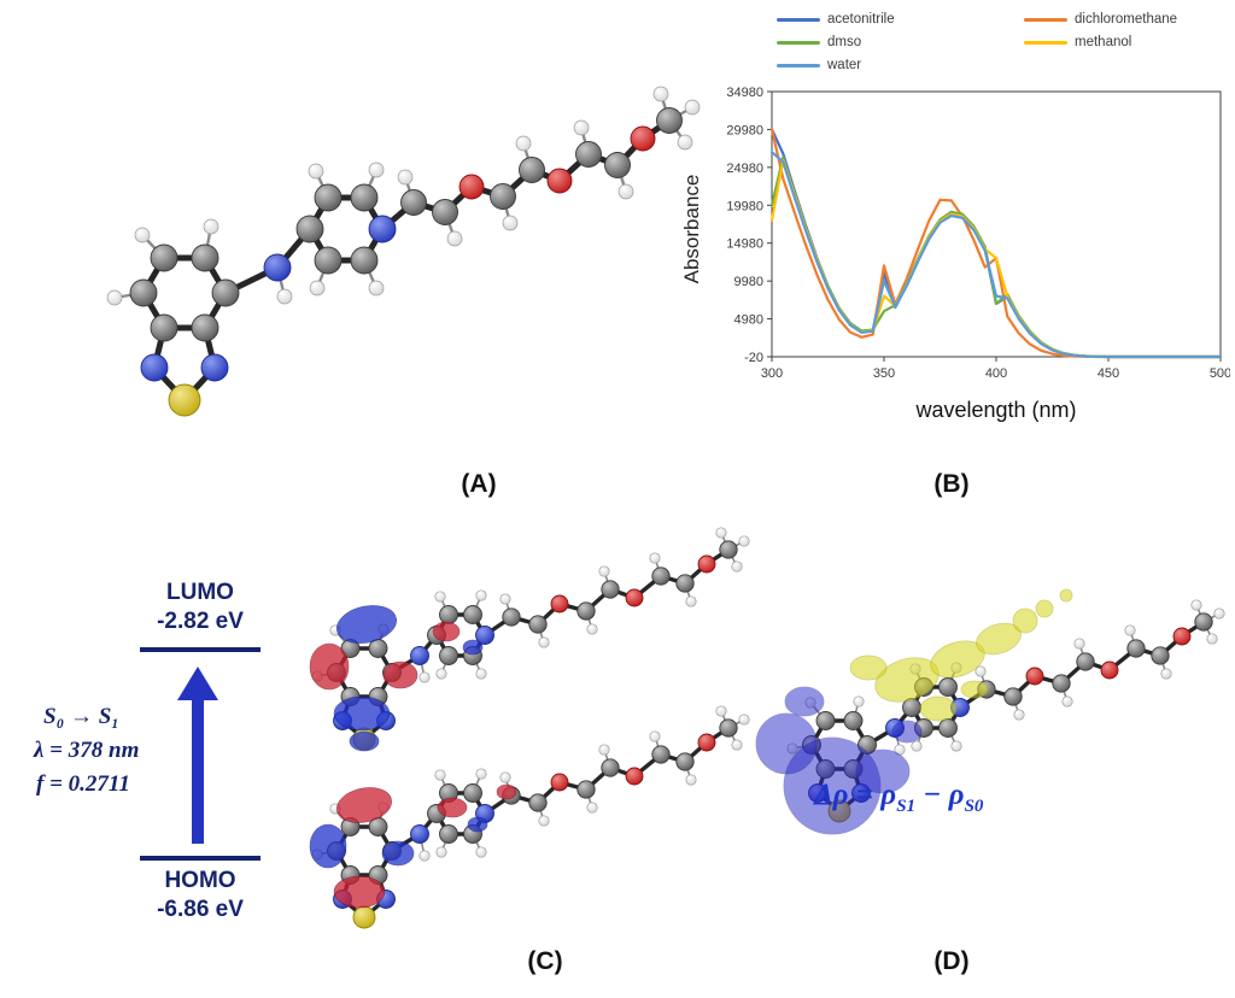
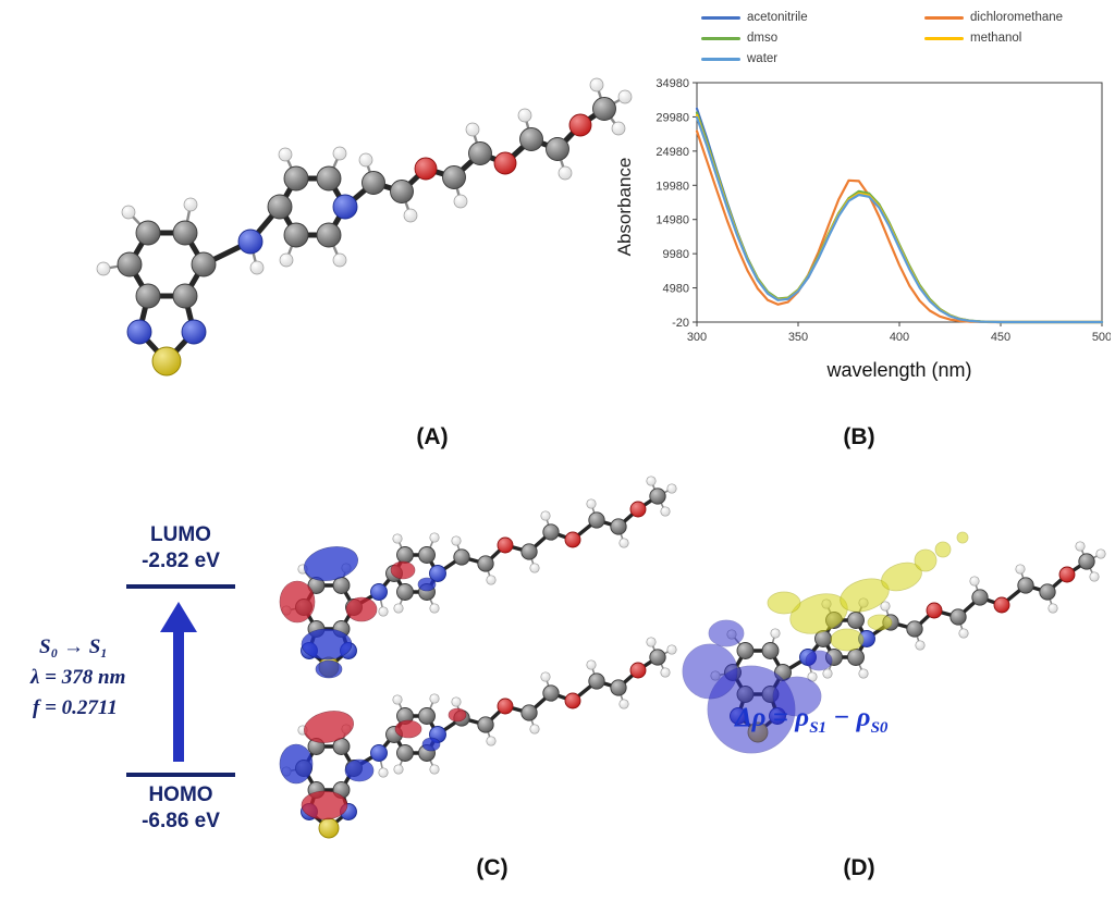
acetonitrile/300: 30000 -> 31000
dichloromethane/300: 30000 -> 28000
dmso/300: 20000 -> 31000
methanol/300: 18000 -> 30000
water/300: 27000 -> 30000
acetonitrile/350: 11000 -> 4000
dichloromethane/350: 12000 -> 4000
dmso/350: 6000 -> 5000
methanol/350: 8000 -> 5000
water/350: 10000 -> 4000
acetonitrile/400: 7000 -> 11000
dichloromethane/400: 13000 -> 8000
dmso/400: 7000 -> 11000
methanol/400: 13000 -> 11000
water/400: 8000 -> 11000
